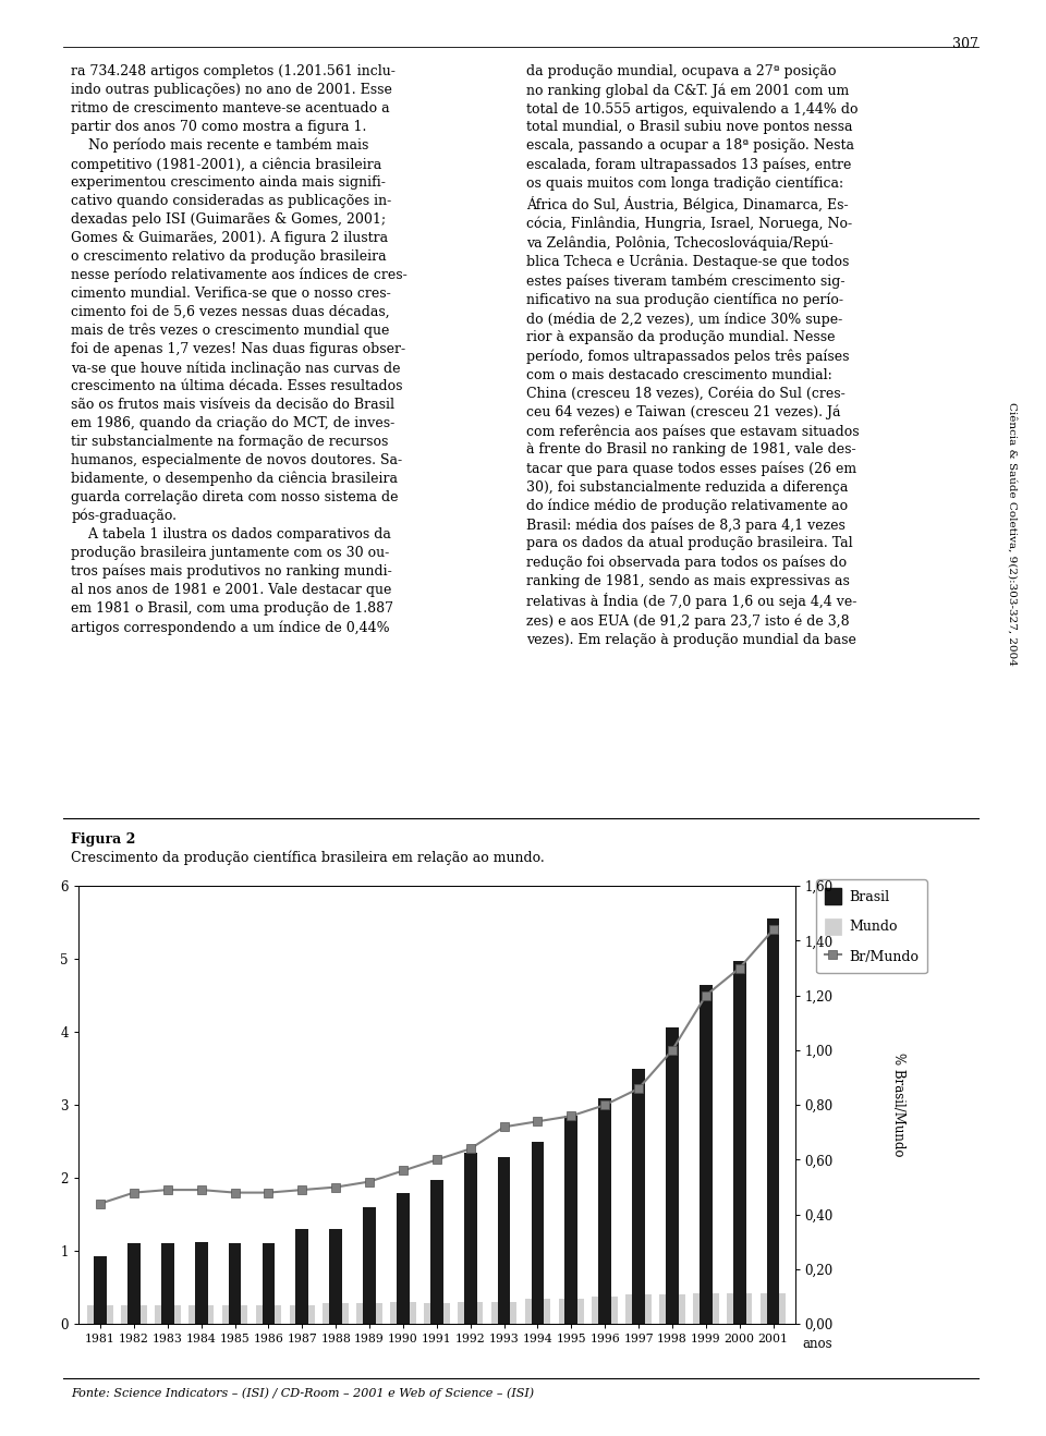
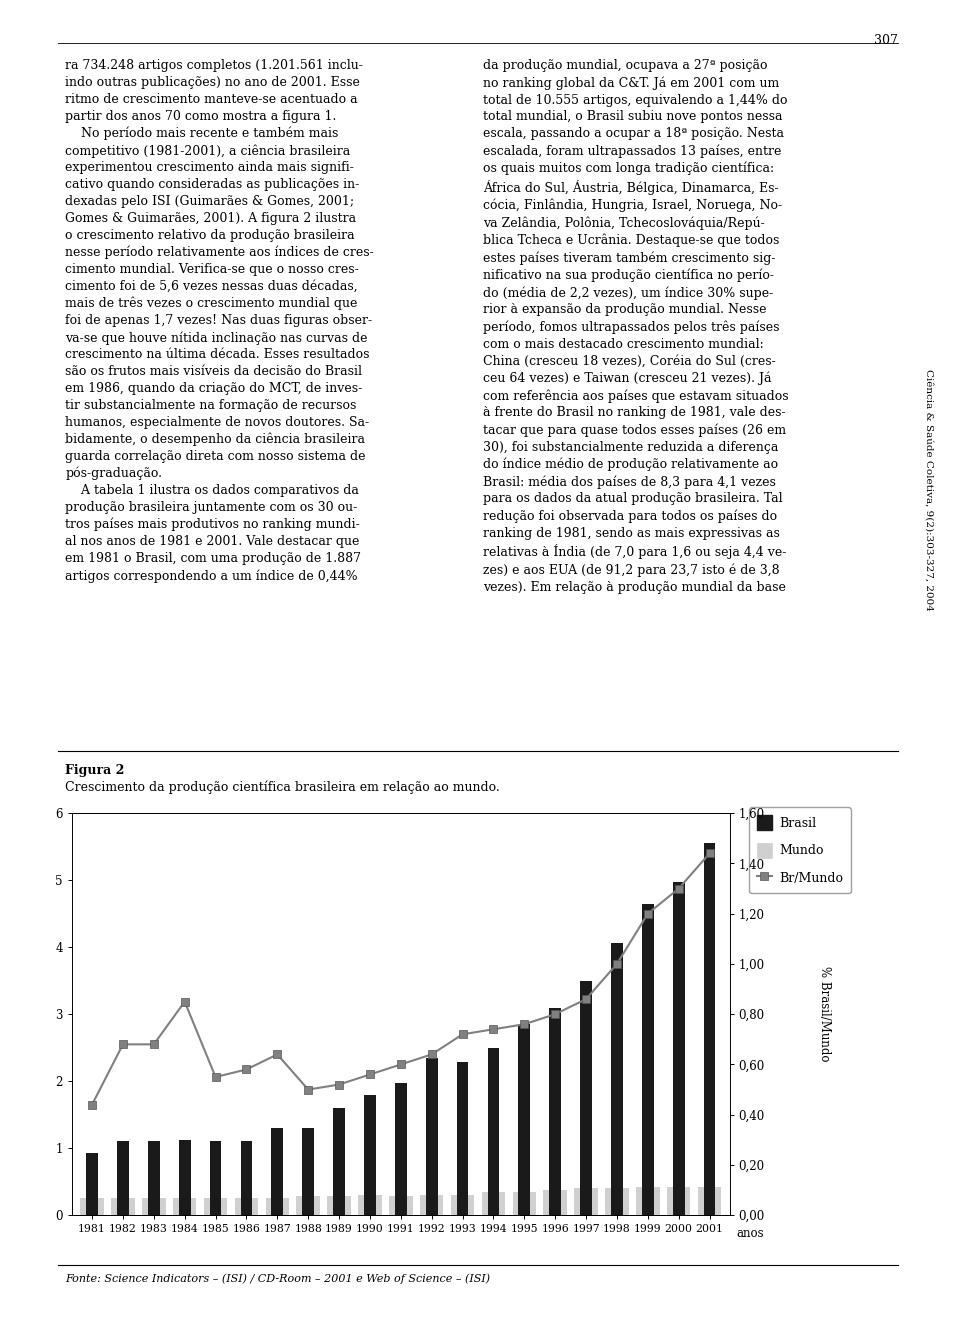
Br/Mundo/1982: 0,48 -> 0,68
Br/Mundo/1983: 0,49 -> 0,68
Br/Mundo/1984: 0,49 -> 0,85
Br/Mundo/1985: 0,48 -> 0,55
Br/Mundo/1986: 0,48 -> 0,58
Br/Mundo/1987: 0,49 -> 0,64
